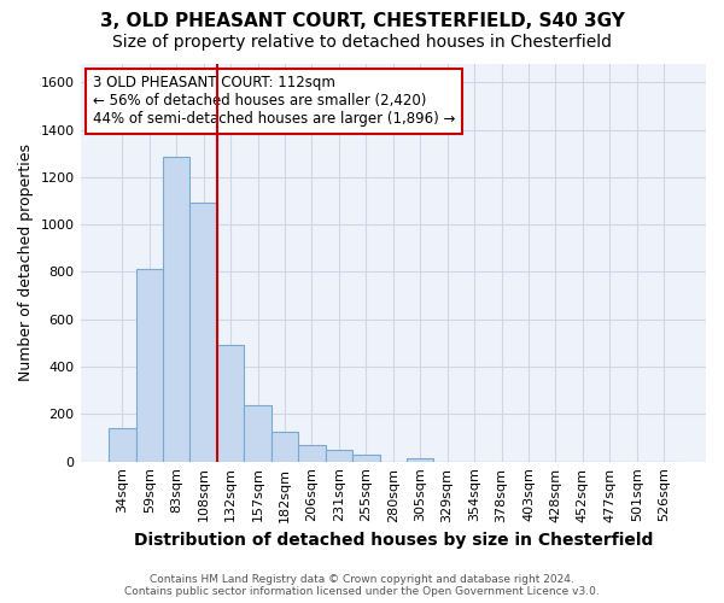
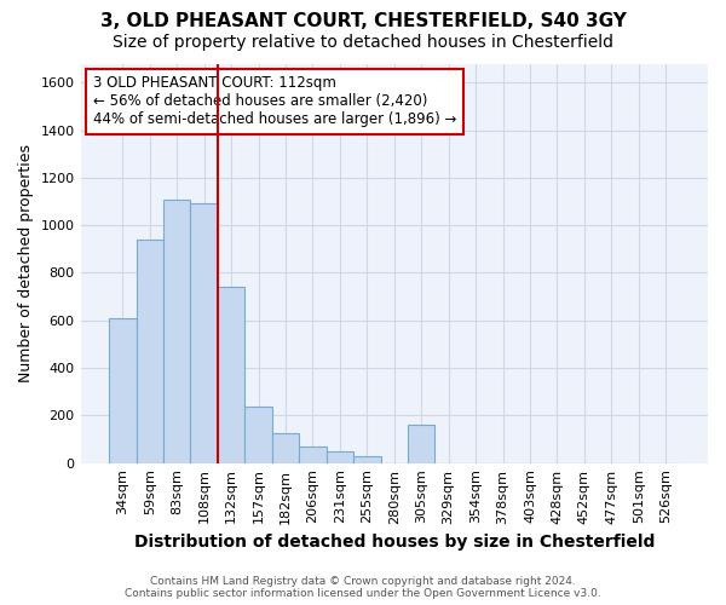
34sqm: 140 -> 610
59sqm: 820 -> 940
83sqm: 1280 -> 1110
132sqm: 490 -> 740
305sqm: 20 -> 160
